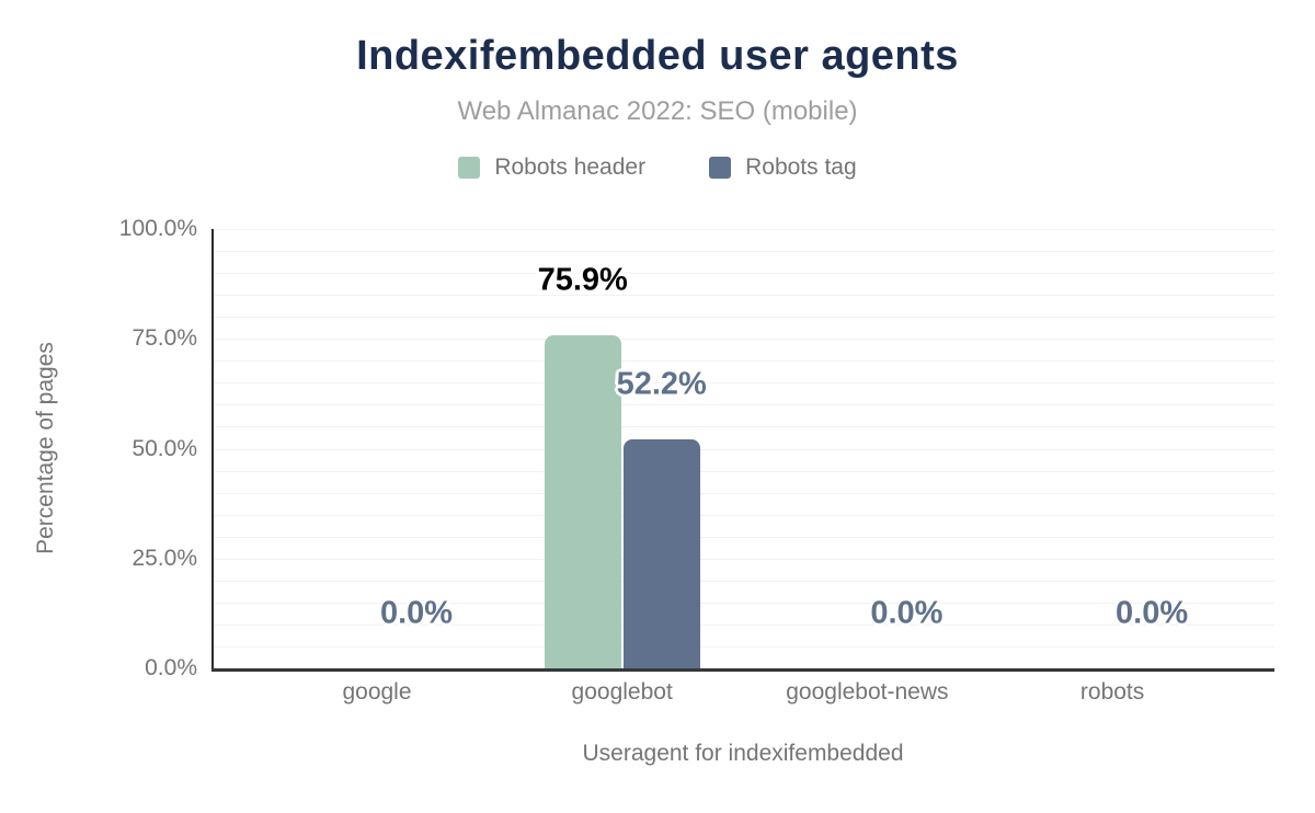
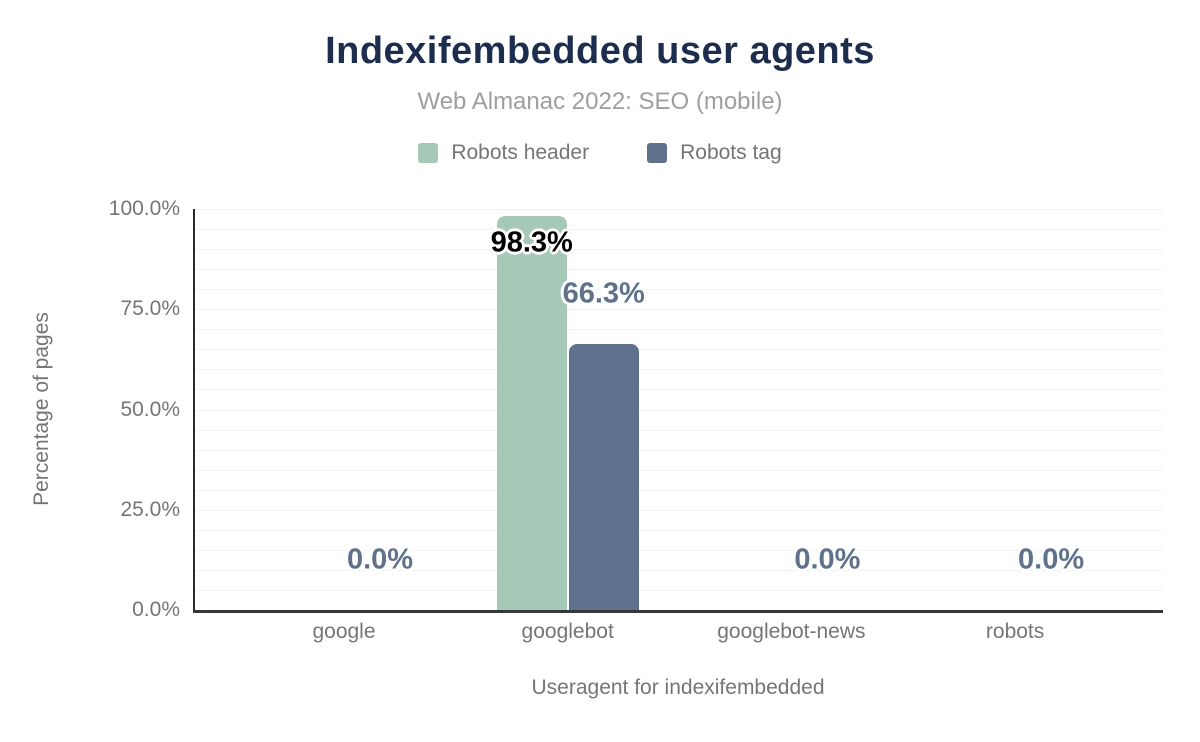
Robots header/googlebot: 75.9% -> 98.3%
Robots tag/googlebot: 52.2% -> 66.3%
